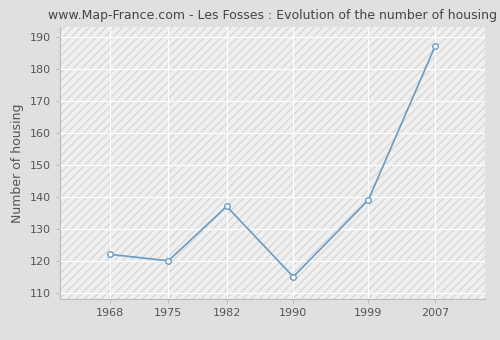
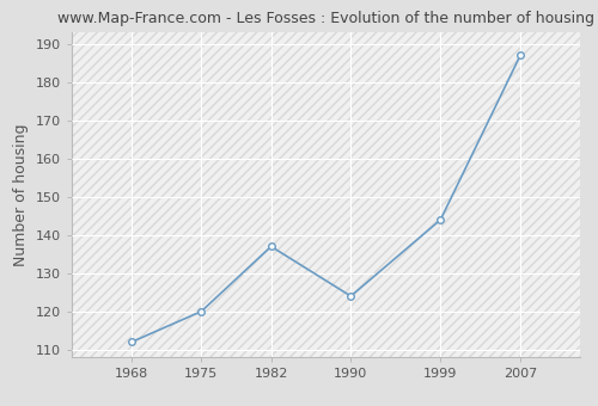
1968: 122 -> 112
1990: 115 -> 124
1999: 139 -> 144
